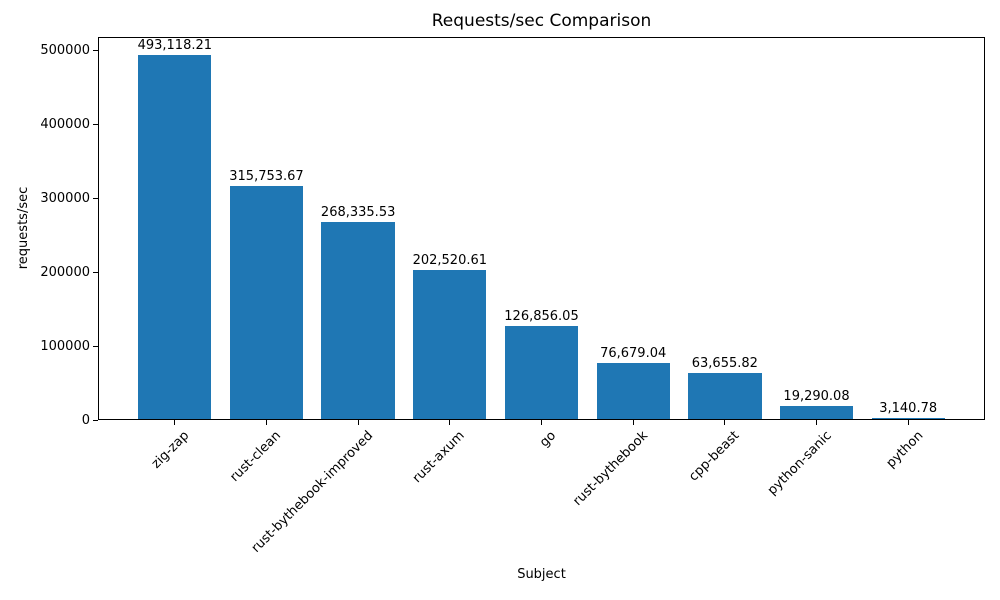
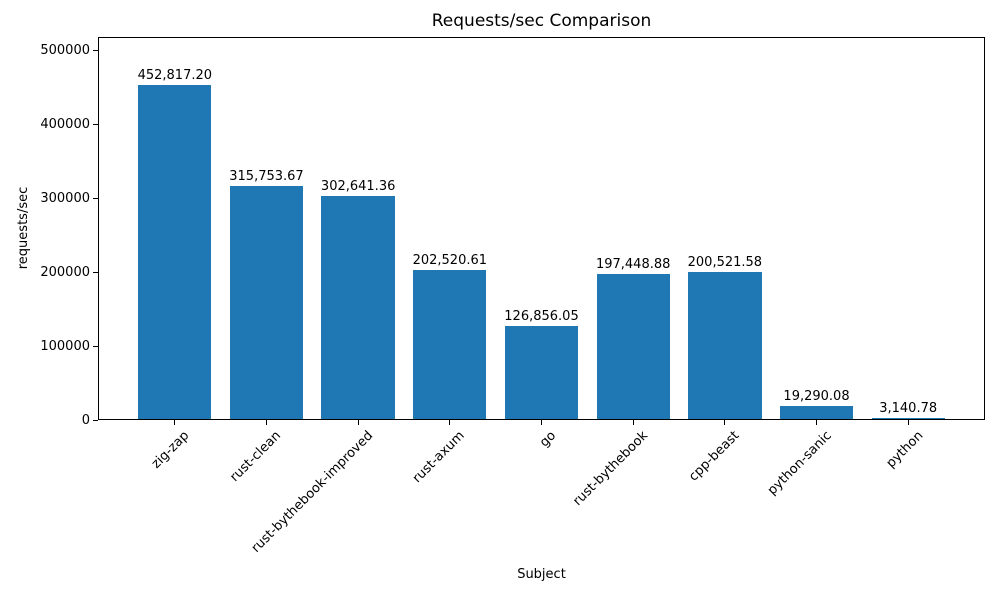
zig-zap: 493,118.21 -> 452,817.20
rust-bythebook-improved: 268,335.53 -> 302,641.36
rust-bythebook: 76,679.04 -> 197,448.88
cpp-beast: 63,655.82 -> 200,521.58
